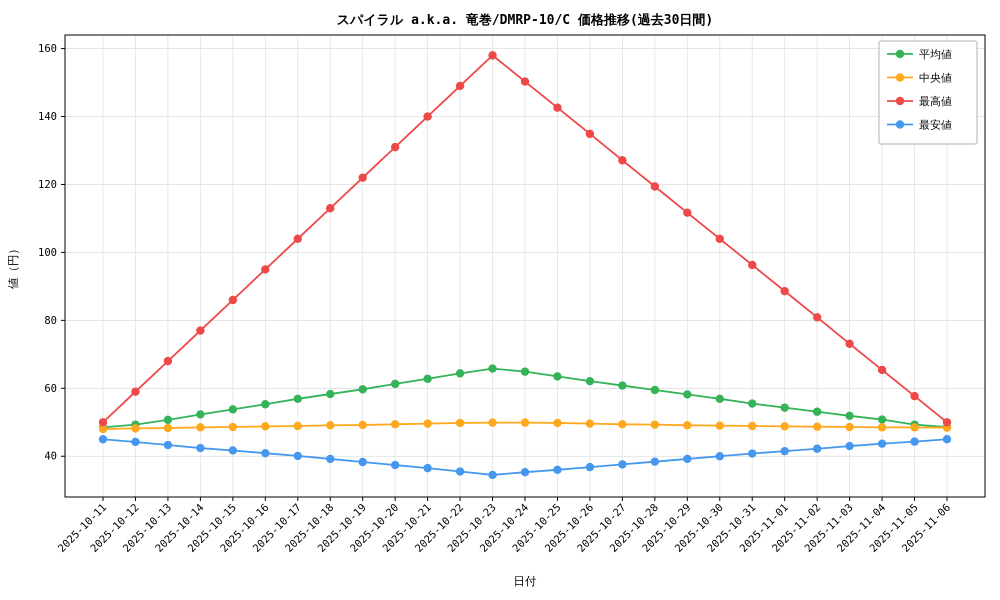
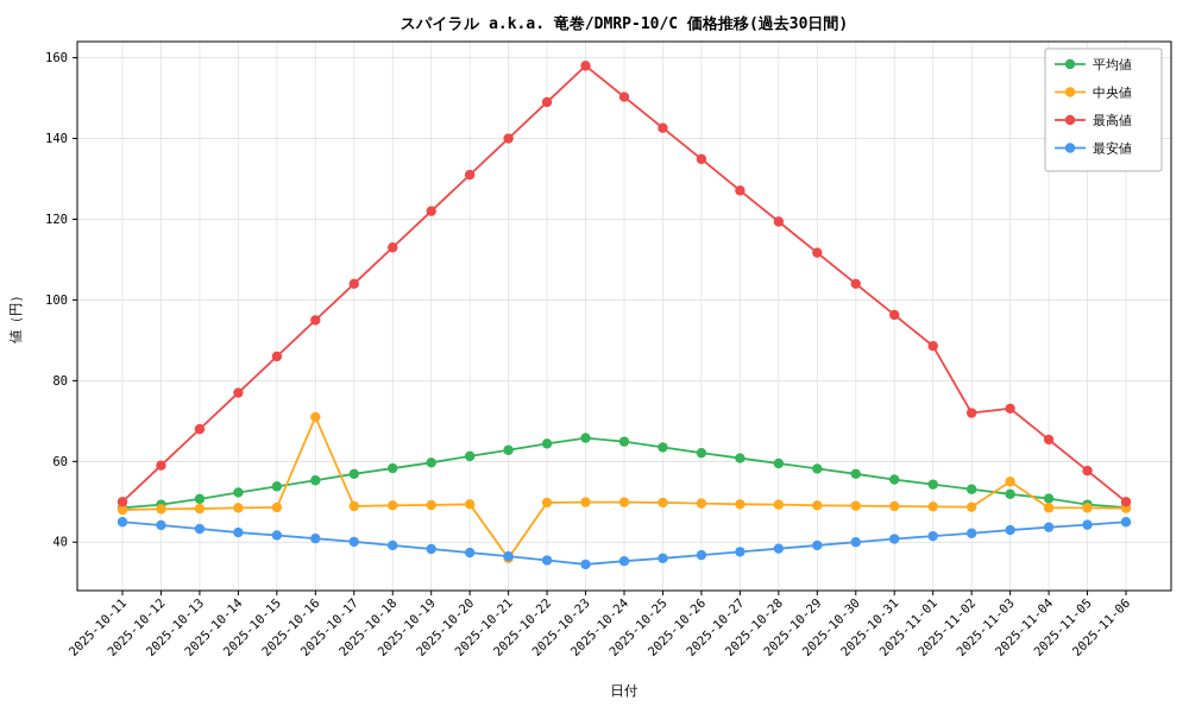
中央値/2025-10-16: 49 -> 71
中央値/2025-10-21: 50 -> 36
最高値/2025-11-02: 81 -> 72
中央値/2025-11-03: 49 -> 55
